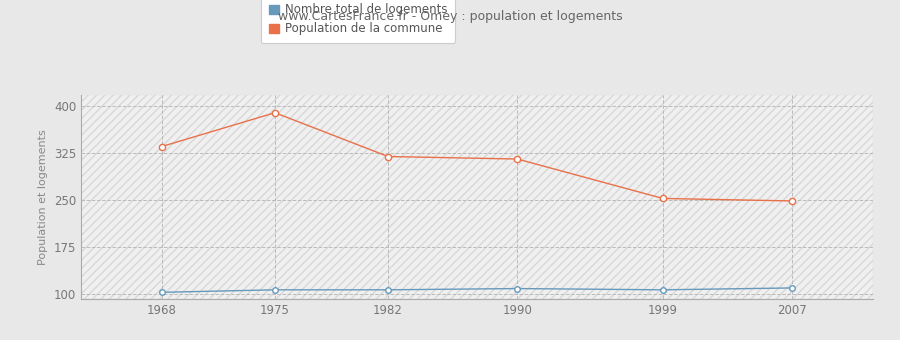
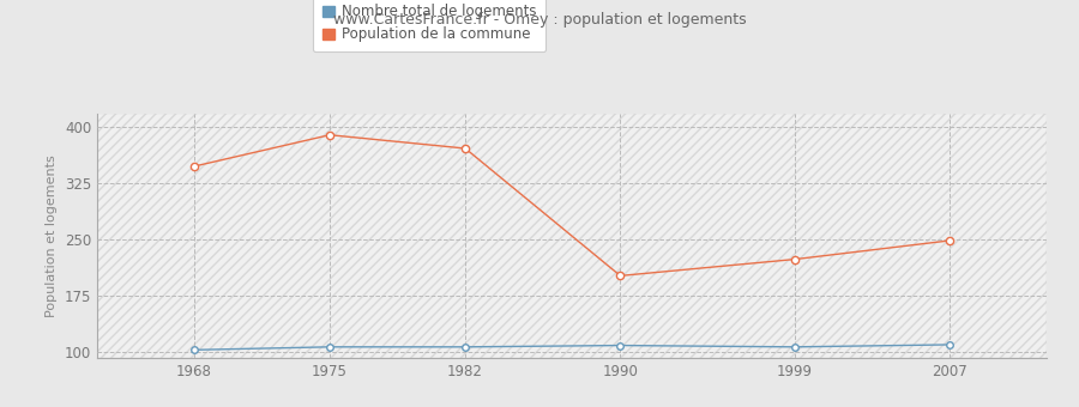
Population de la commune/1968: 336 -> 348
Population de la commune/1982: 320 -> 372
Population de la commune/1990: 316 -> 202
Population de la commune/1999: 253 -> 224
